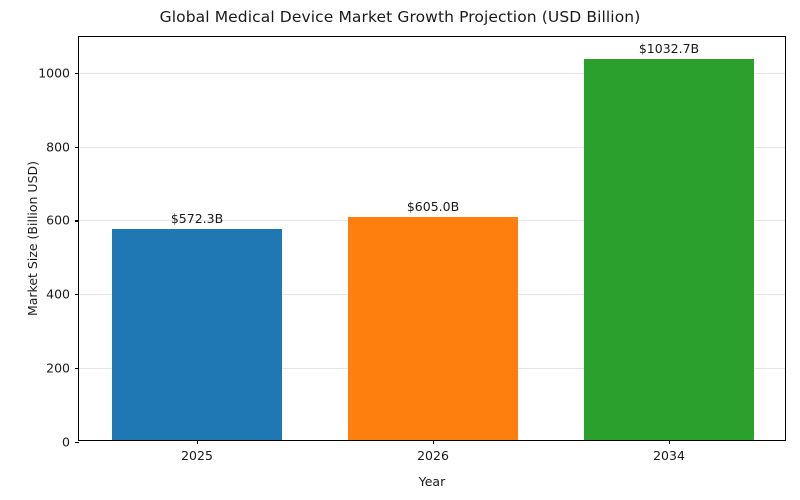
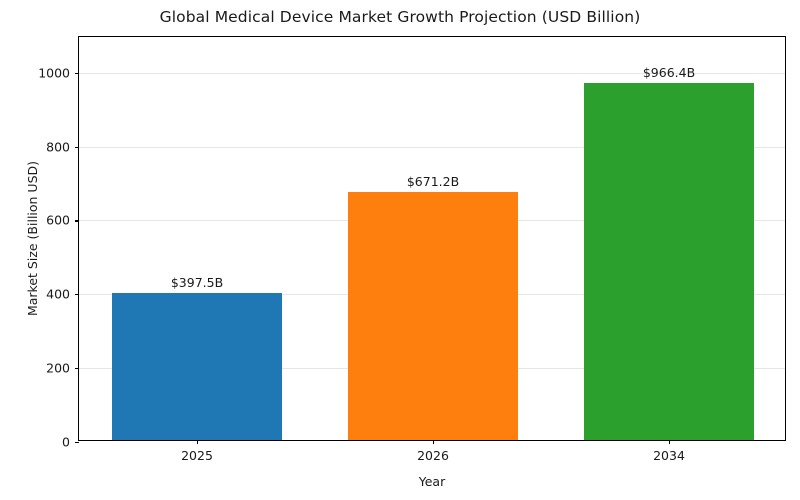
2025: $572.3B -> $397.5B
2026: $605.0B -> $671.2B
2034: $1032.7B -> $966.4B
